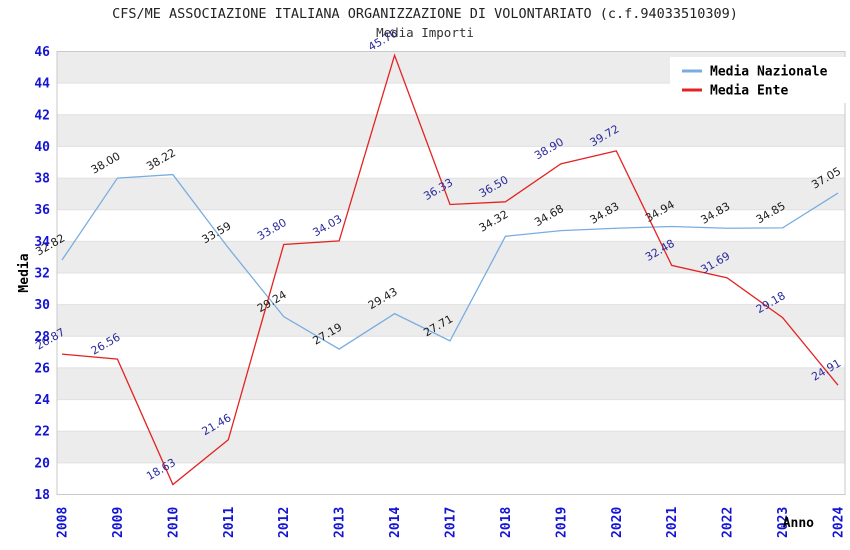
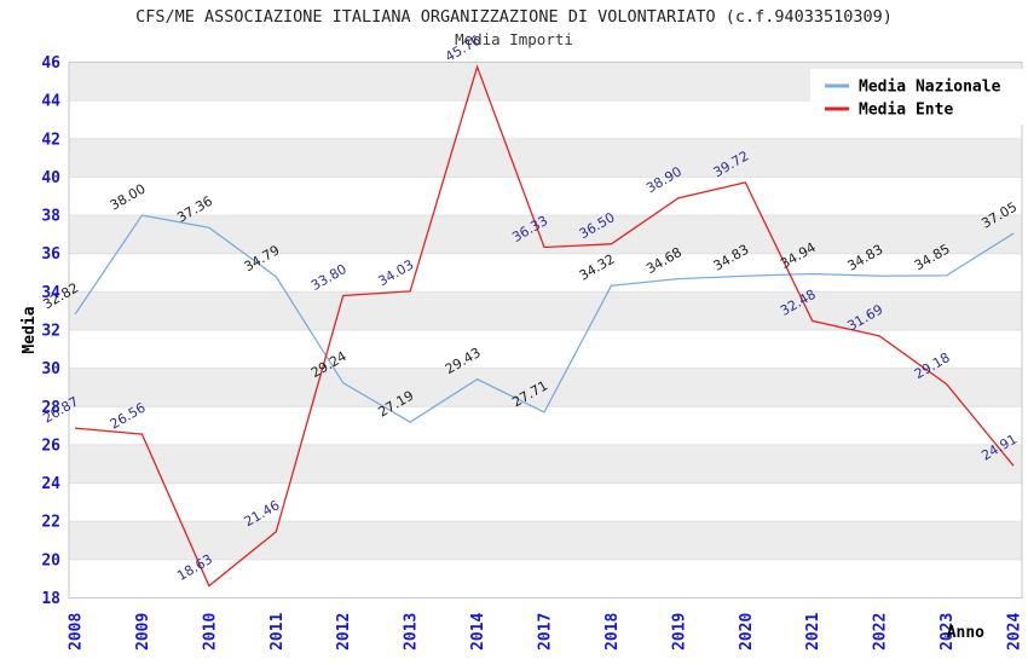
Media Nazionale/2010: 38.22 -> 37.36
Media Nazionale/2011: 33.59 -> 34.79
